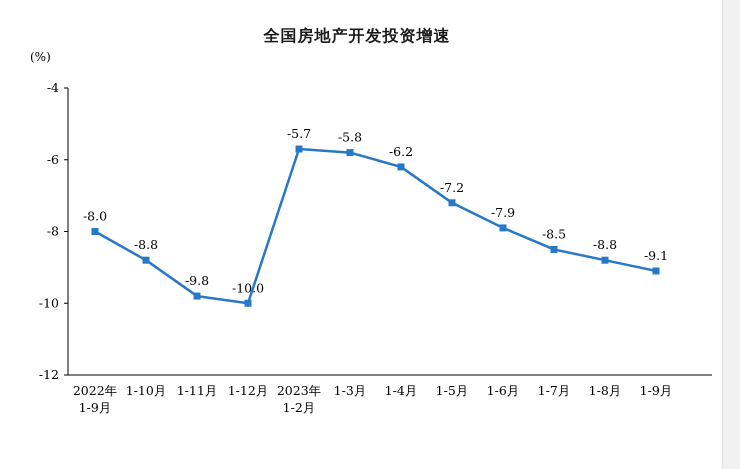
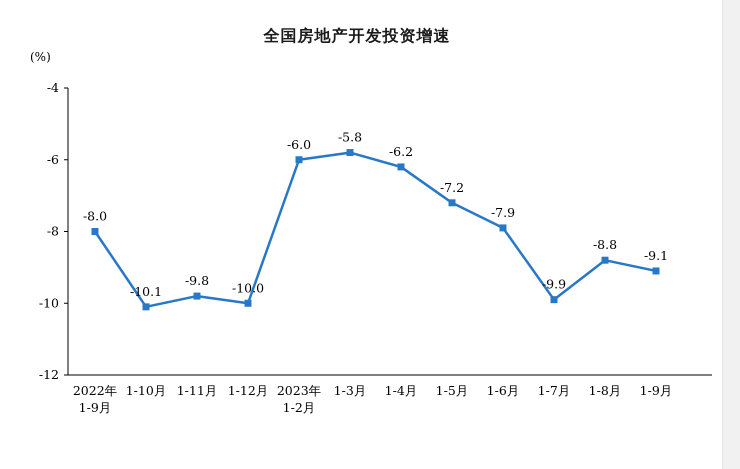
1-10月: -8.8 -> -10.1
2023年 1-2月: -5.7 -> -6.0
1-7月: -8.5 -> -9.9
